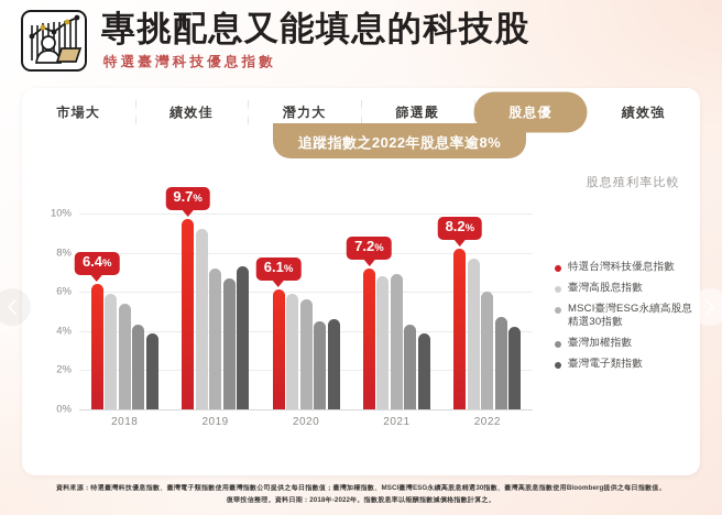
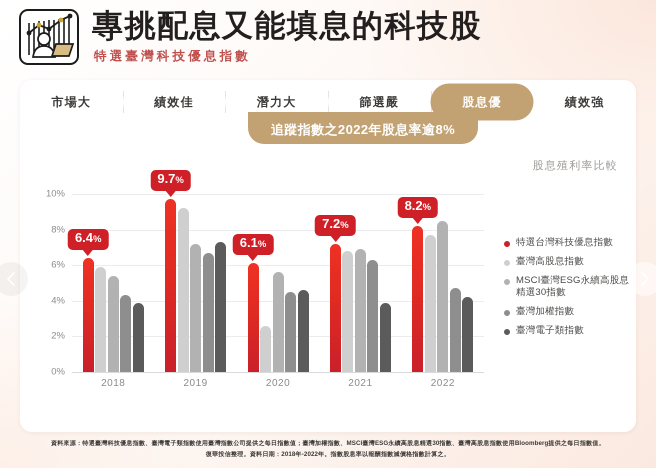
臺灣高股息指數/2020: 5.9% -> 2.6%
臺灣加權指數/2021: 4.3% -> 6.3%
MSCI臺灣ESG永續高股息精選30指數/2022: 6.0% -> 8.5%
